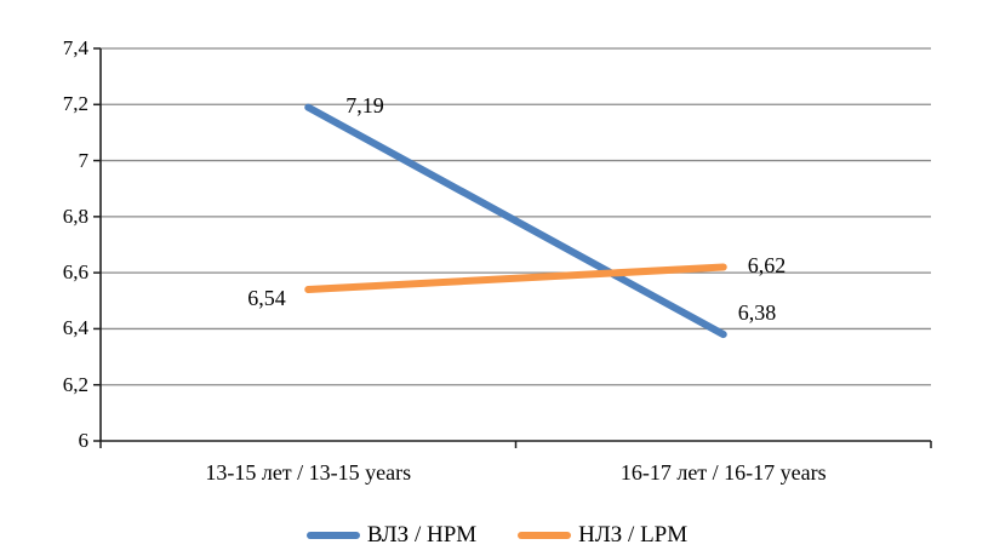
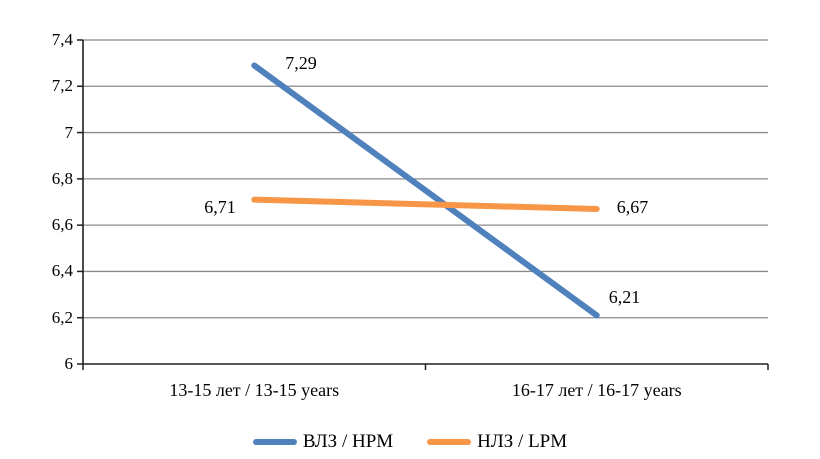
ВЛЗ / HPM/13-15 лет / 13-15 years: 7,19 -> 7,29
НЛЗ / LPM/13-15 лет / 13-15 years: 6,54 -> 6,71
ВЛЗ / HPM/16-17 лет / 16-17 years: 6,38 -> 6,21
НЛЗ / LPM/16-17 лет / 16-17 years: 6,62 -> 6,67
